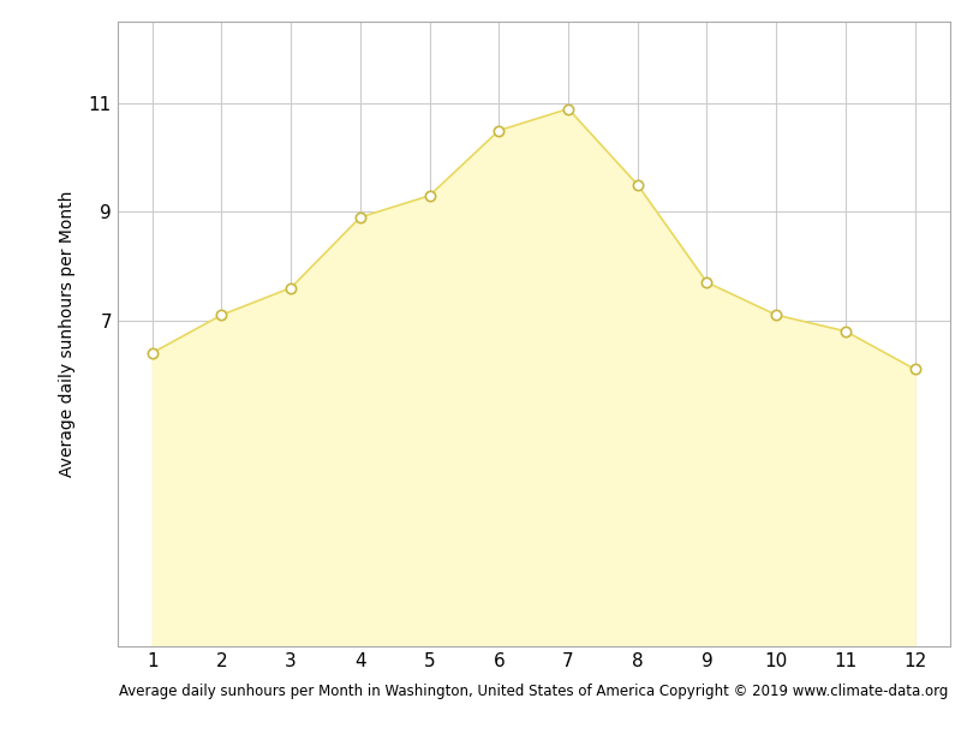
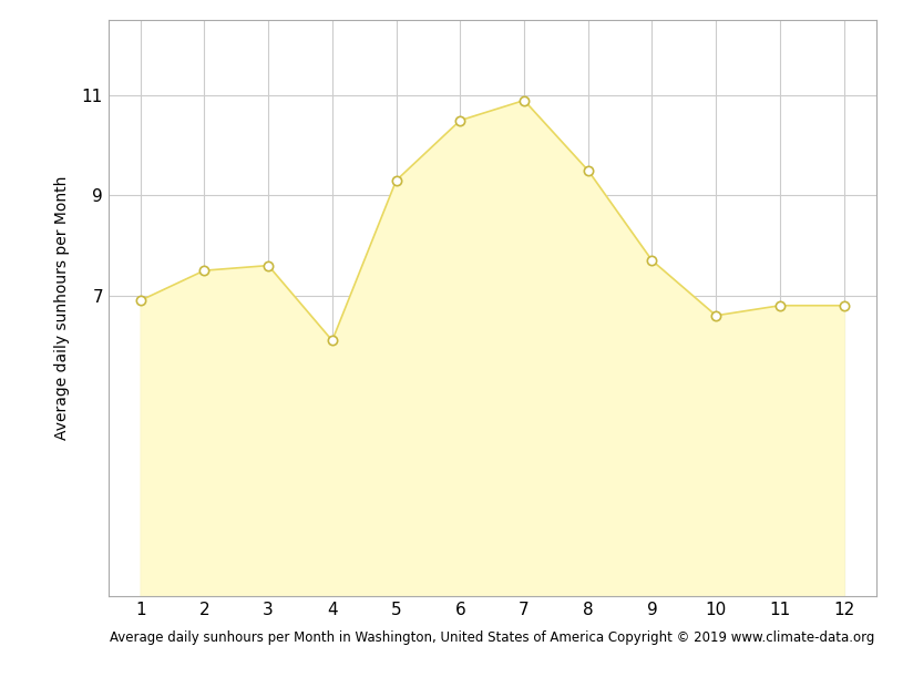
1: 6.4 -> 6.9
2: 7.1 -> 7.5
4: 8.9 -> 6.1
10: 7.1 -> 6.6
12: 6.1 -> 6.8
